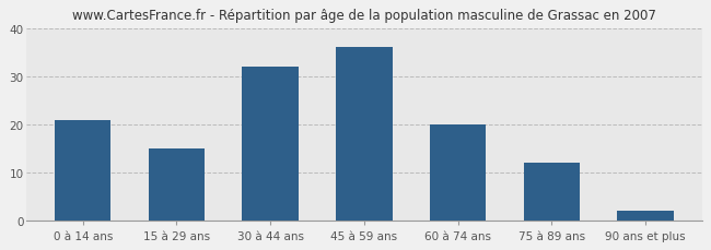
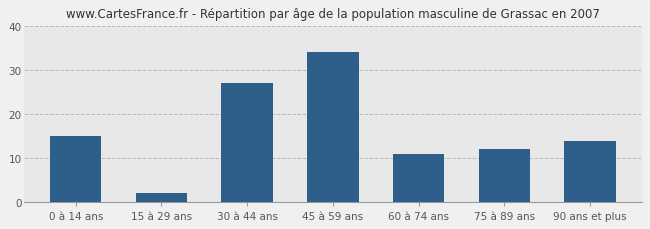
0 à 14 ans: 21 -> 15
15 à 29 ans: 15 -> 2
30 à 44 ans: 32 -> 27
45 à 59 ans: 36 -> 34
60 à 74 ans: 20 -> 11
90 ans et plus: 2 -> 14
